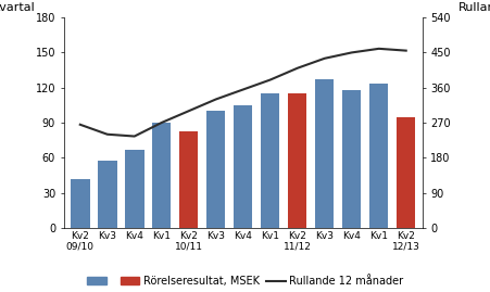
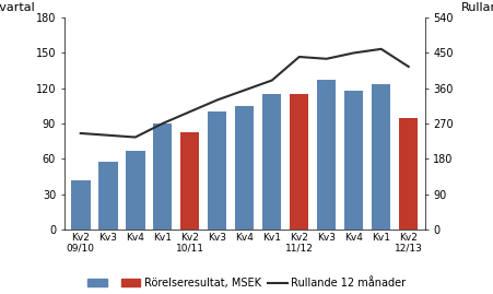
Rullande 12 månader/Kv2 09/10: 265 -> 245
Rullande 12 månader/Kv2 11/12: 410 -> 440
Rullande 12 månader/Kv2 12/13: 455 -> 415
